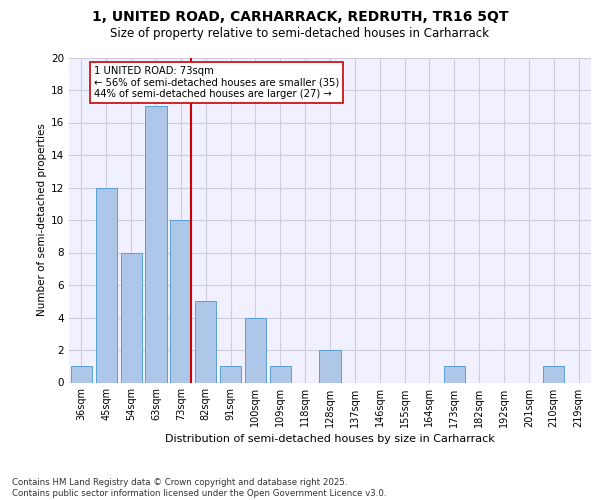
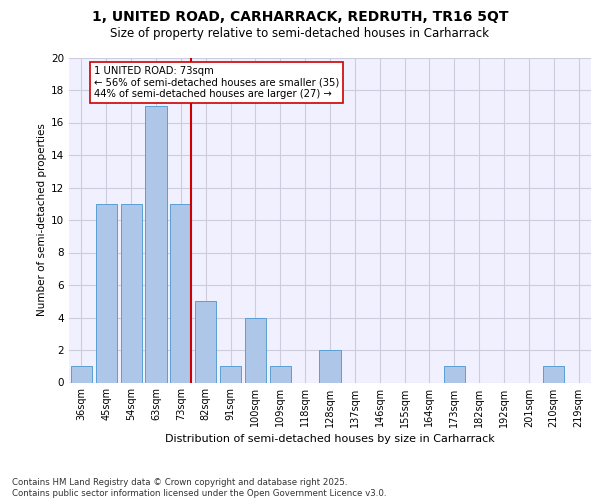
45sqm: 12 -> 11
54sqm: 8 -> 11
73sqm: 10 -> 11
